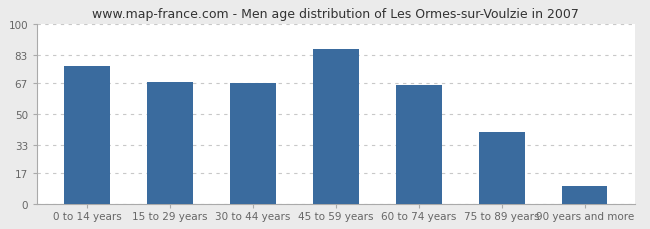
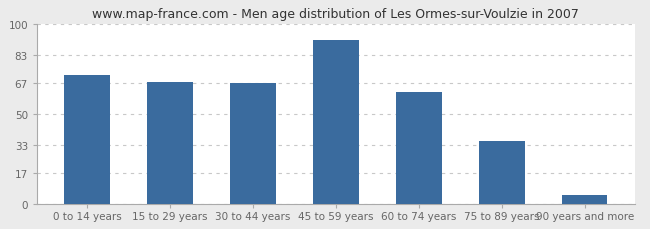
0 to 14 years: 77 -> 72
45 to 59 years: 86 -> 91
60 to 74 years: 66 -> 62
75 to 89 years: 40 -> 35
90 years and more: 10 -> 5
